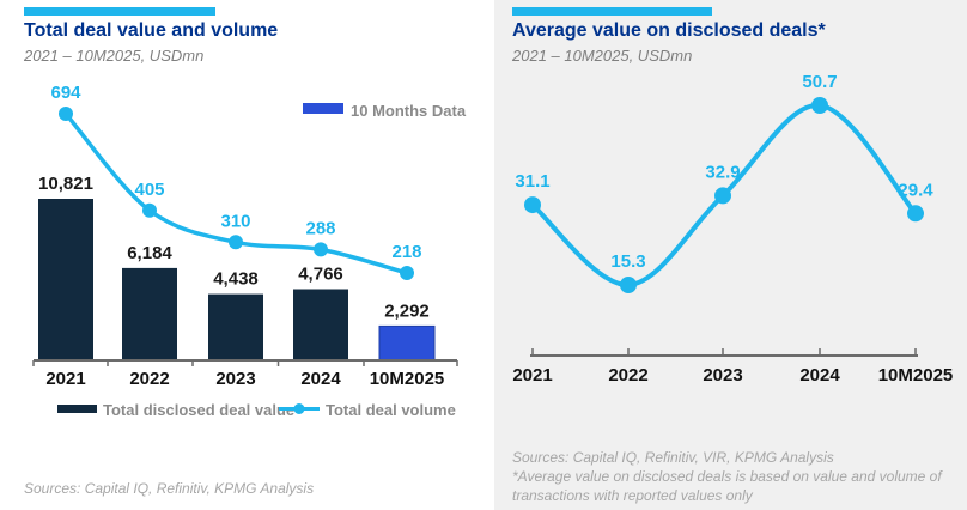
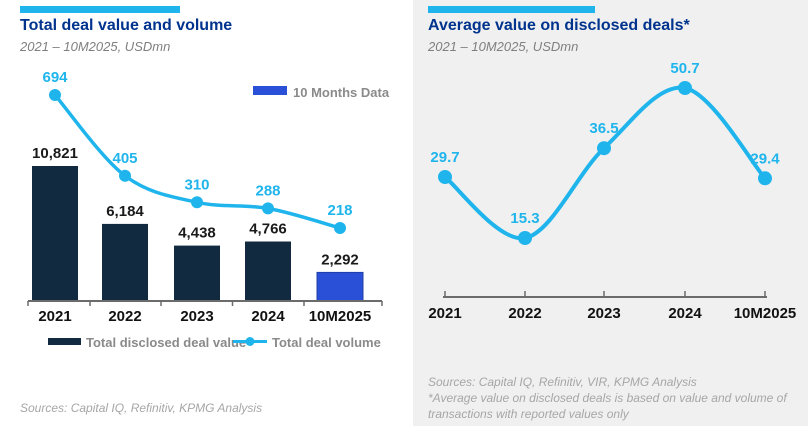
Average value on disclosed deals*/2021: 31.1 -> 29.7
Average value on disclosed deals*/2023: 32.9 -> 36.5
